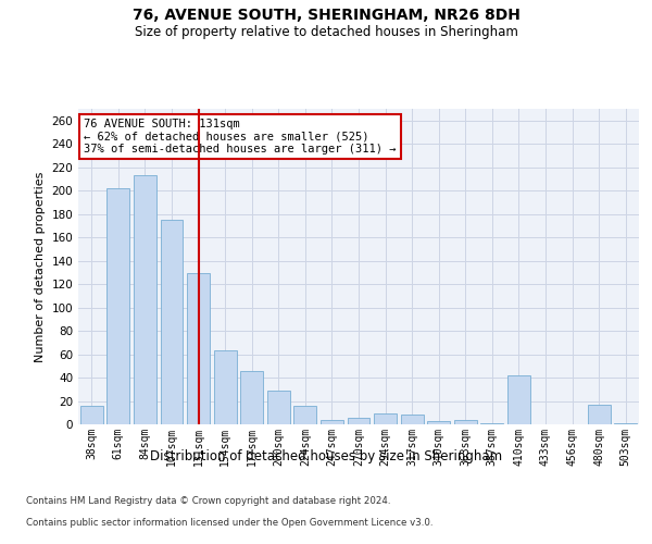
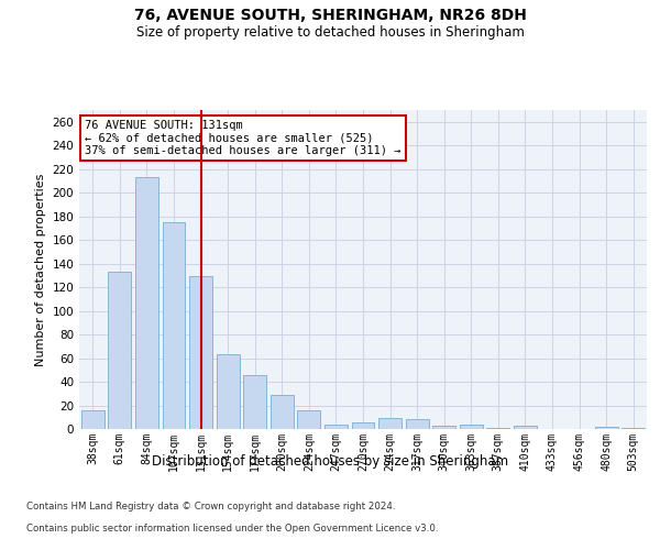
61sqm: 202 -> 133
410sqm: 42 -> 3
480sqm: 17 -> 2
